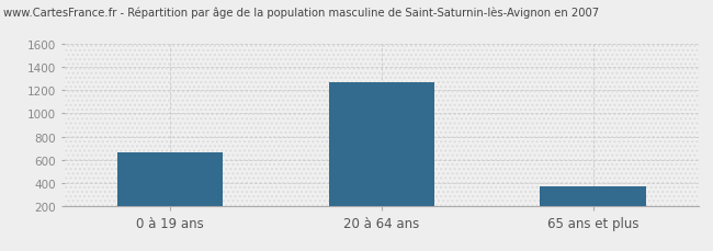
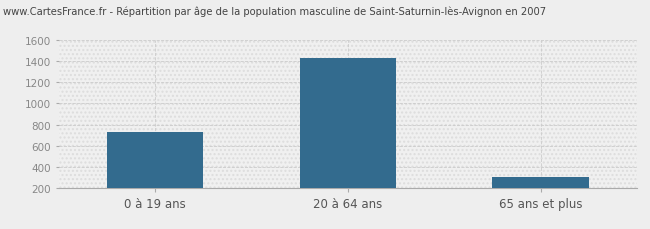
0 à 19 ans: 660 -> 730
20 à 64 ans: 1270 -> 1430
65 ans et plus: 370 -> 300
